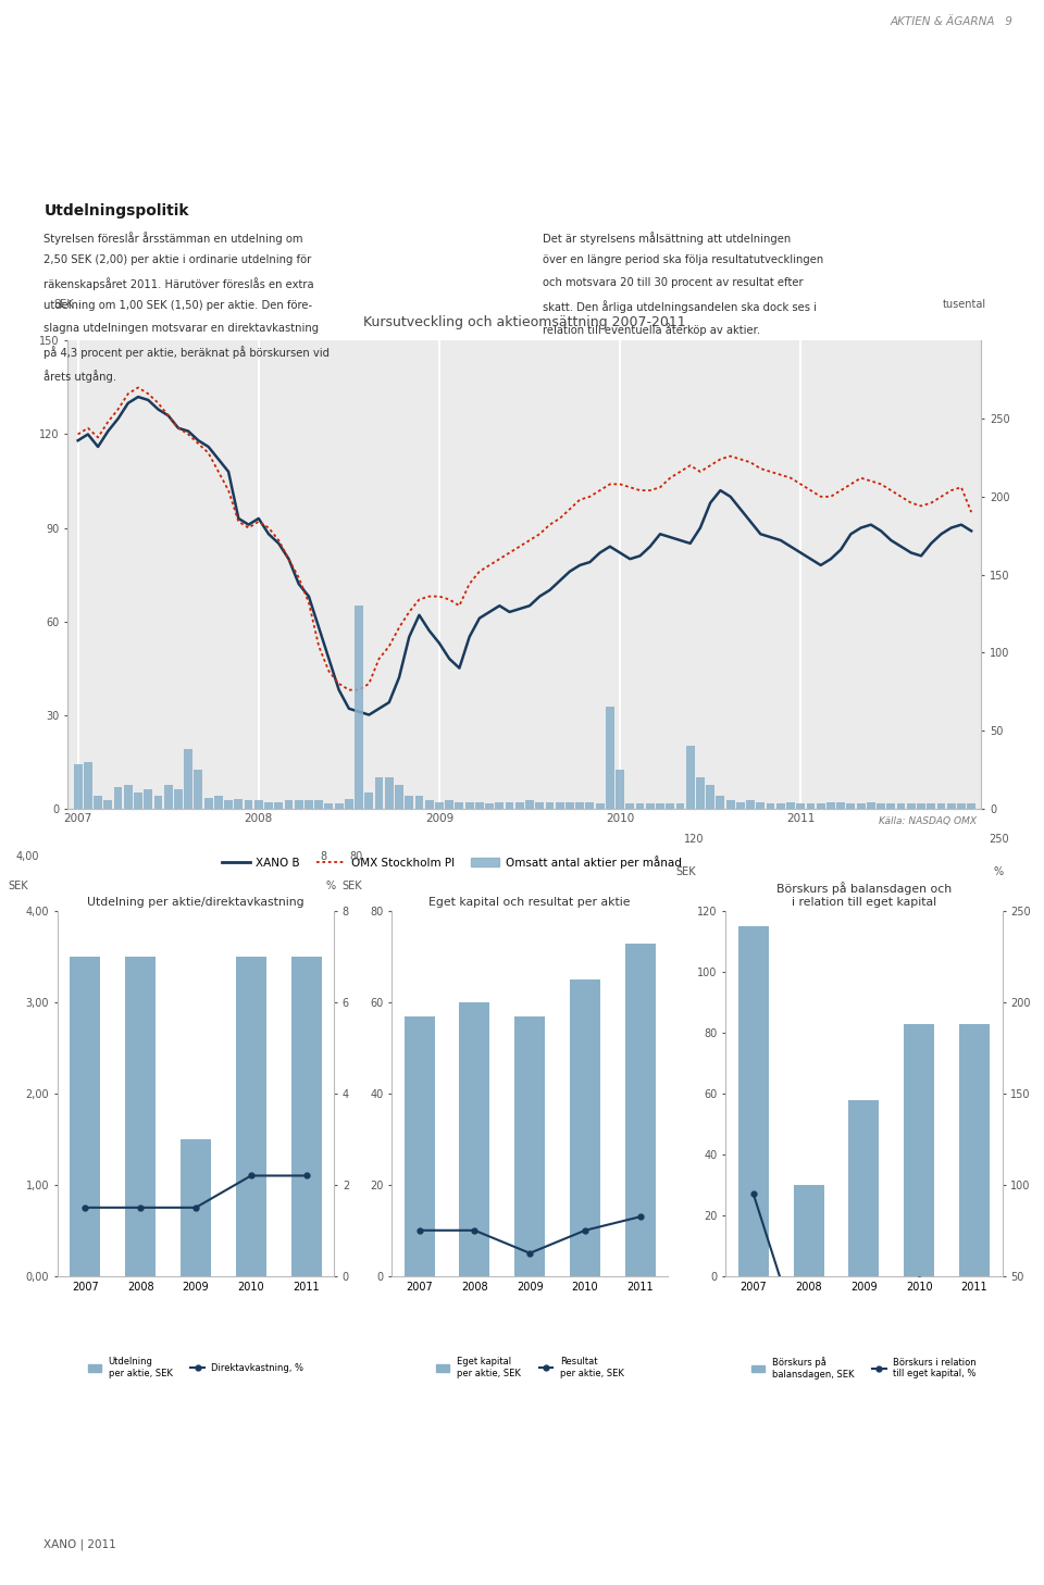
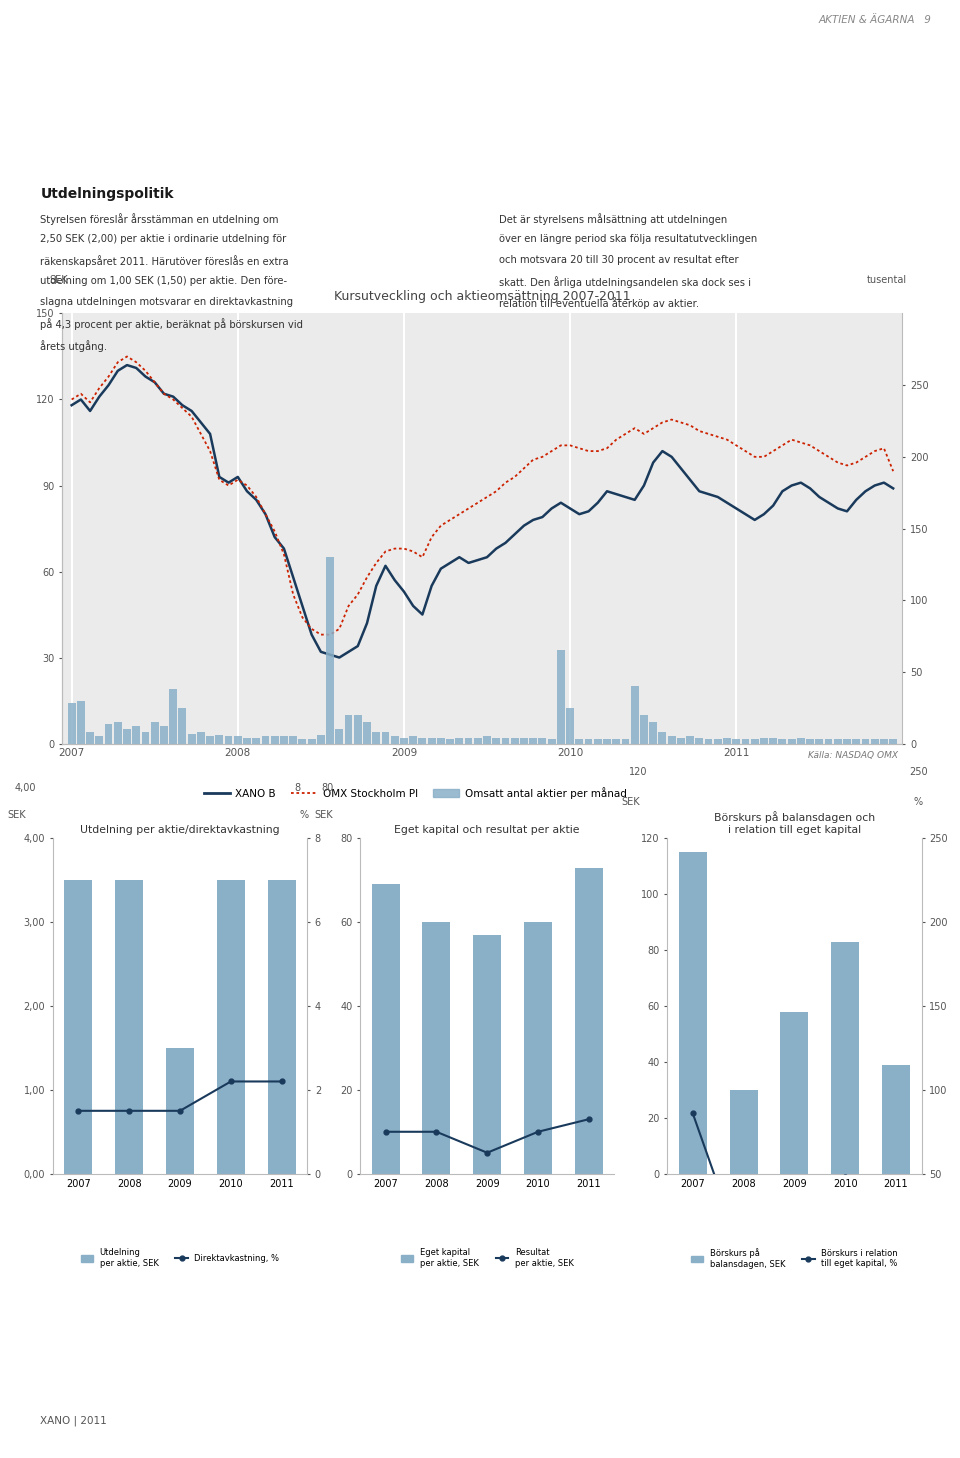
Eget kapital och resultat per aktie/Eget kapital per aktie, SEK/2007: 57 -> 69
Eget kapital och resultat per aktie/Eget kapital per aktie, SEK/2010: 65 -> 60
Börskurs på balansdagen och i relation till eget kapital/Börskurs i relation till eget kapital, %/2007: 95 -> 86
Börskurs på balansdagen och i relation till eget kapital/Börskurs på balansdagen, SEK/2011: 83 -> 39
